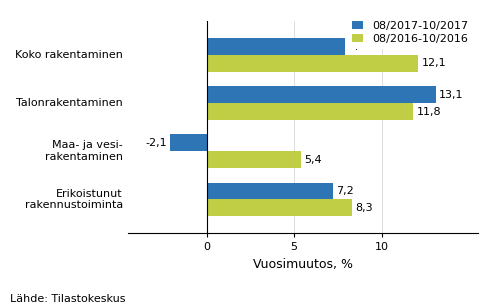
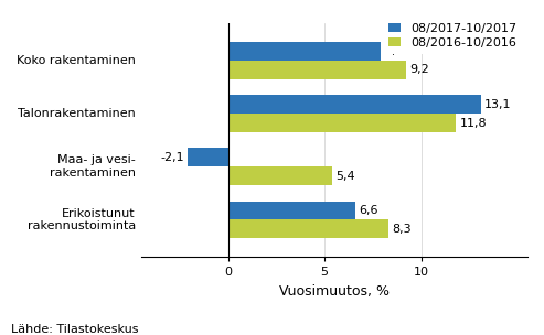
08/2016-10/2016/Koko rakentaminen: 12,1 -> 9,2
08/2017-10/2017/Erikoistunut rakennustoiminta: 7,2 -> 6,6
